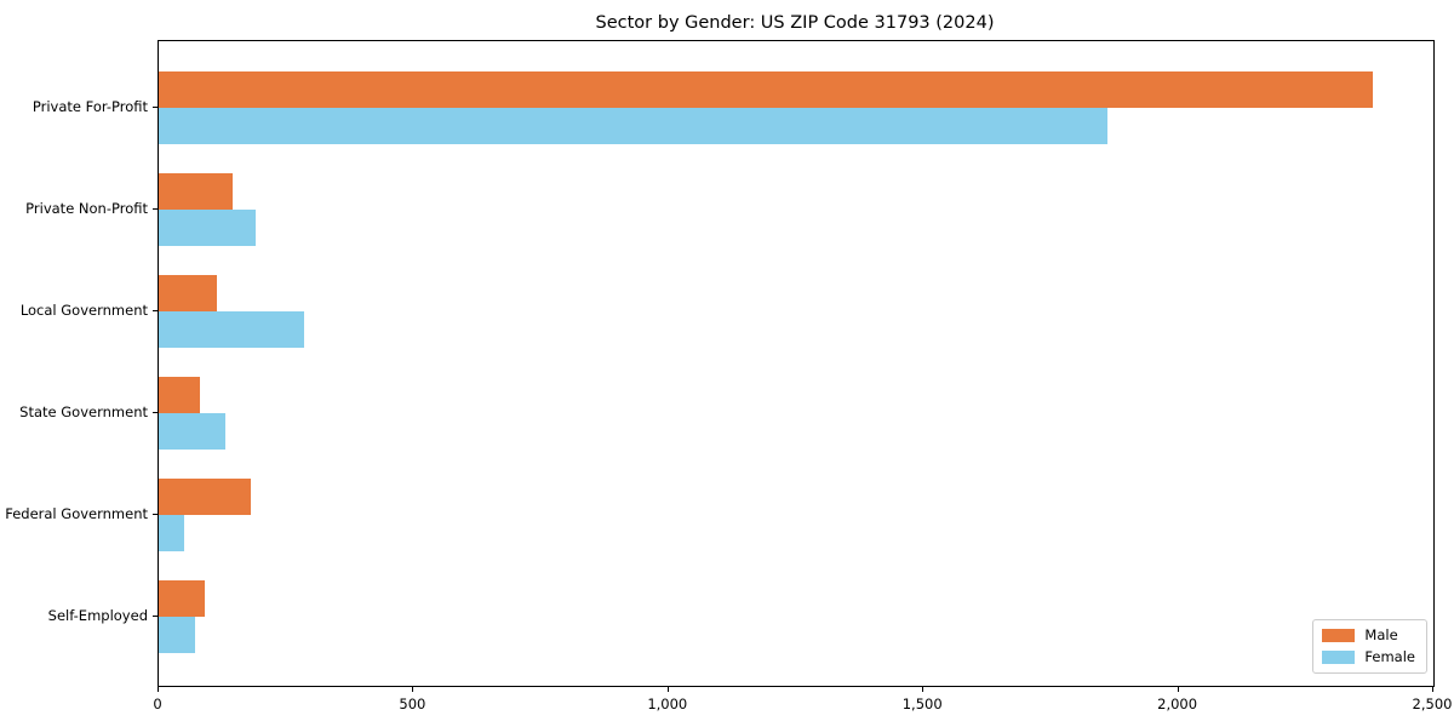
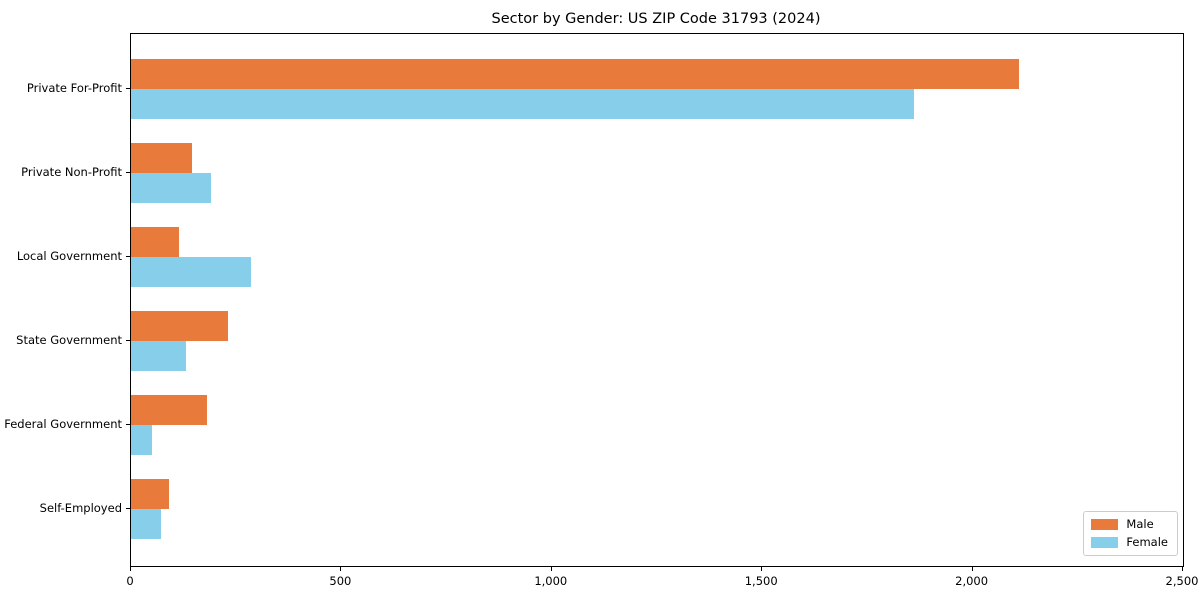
Male/Private For-Profit: 2380 -> 2110
Male/State Government: 80 -> 230
